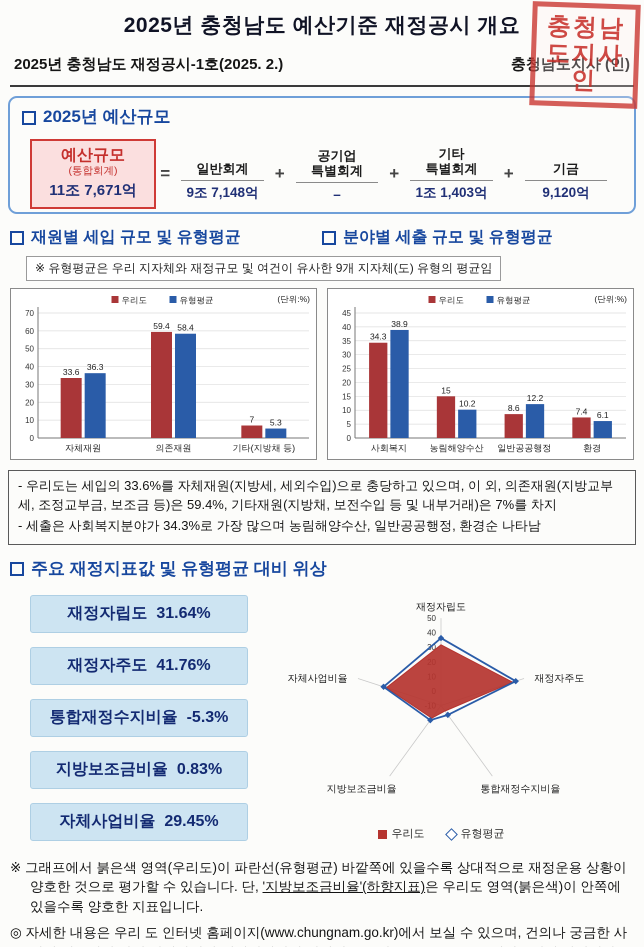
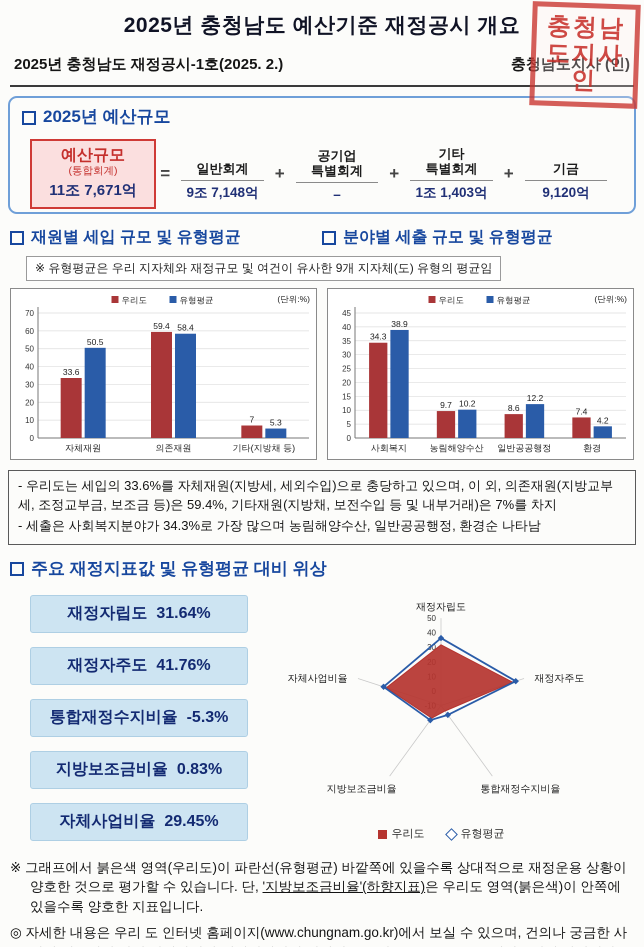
재원별 세입 규모 및 유형평균/유형평균/자체재원: 36.3 -> 50.5
분야별 세출 규모 및 유형평균/우리도/농림해양수산: 15 -> 9.7
분야별 세출 규모 및 유형평균/유형평균/환경: 6.1 -> 4.2
